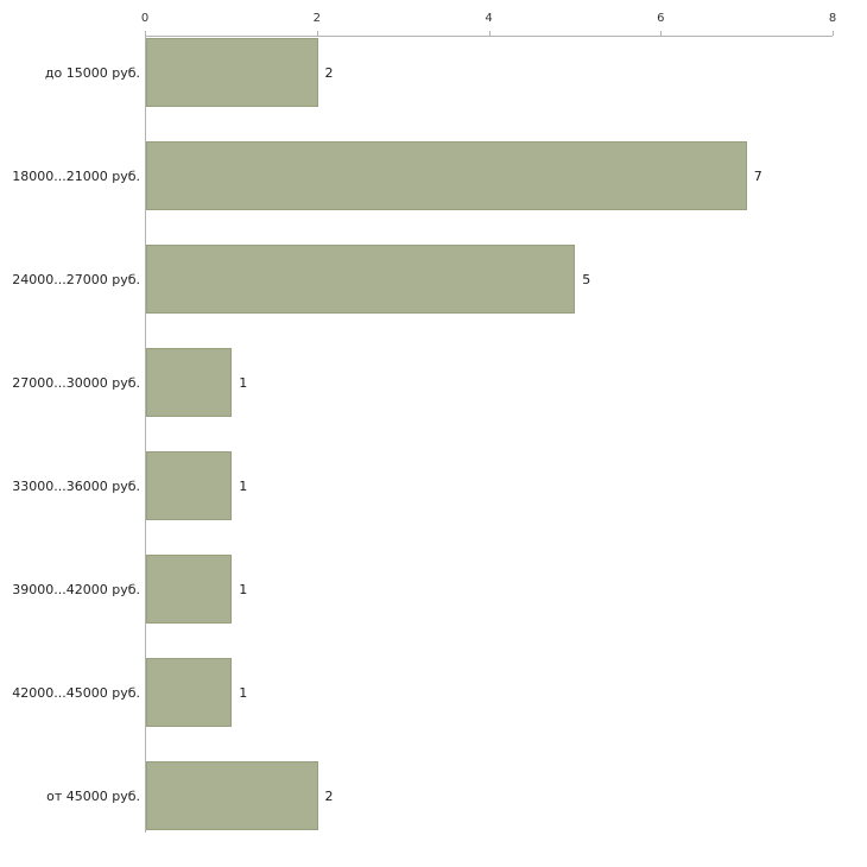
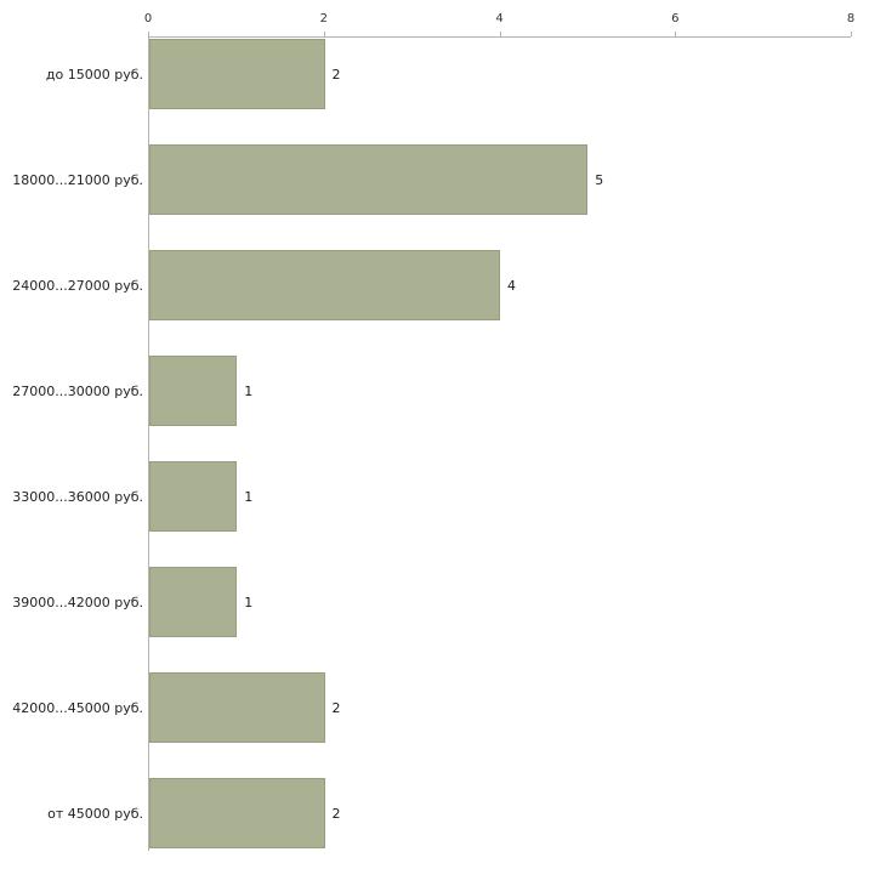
18000...21000 руб.: 7 -> 5
24000...27000 руб.: 5 -> 4
42000...45000 руб.: 1 -> 2
